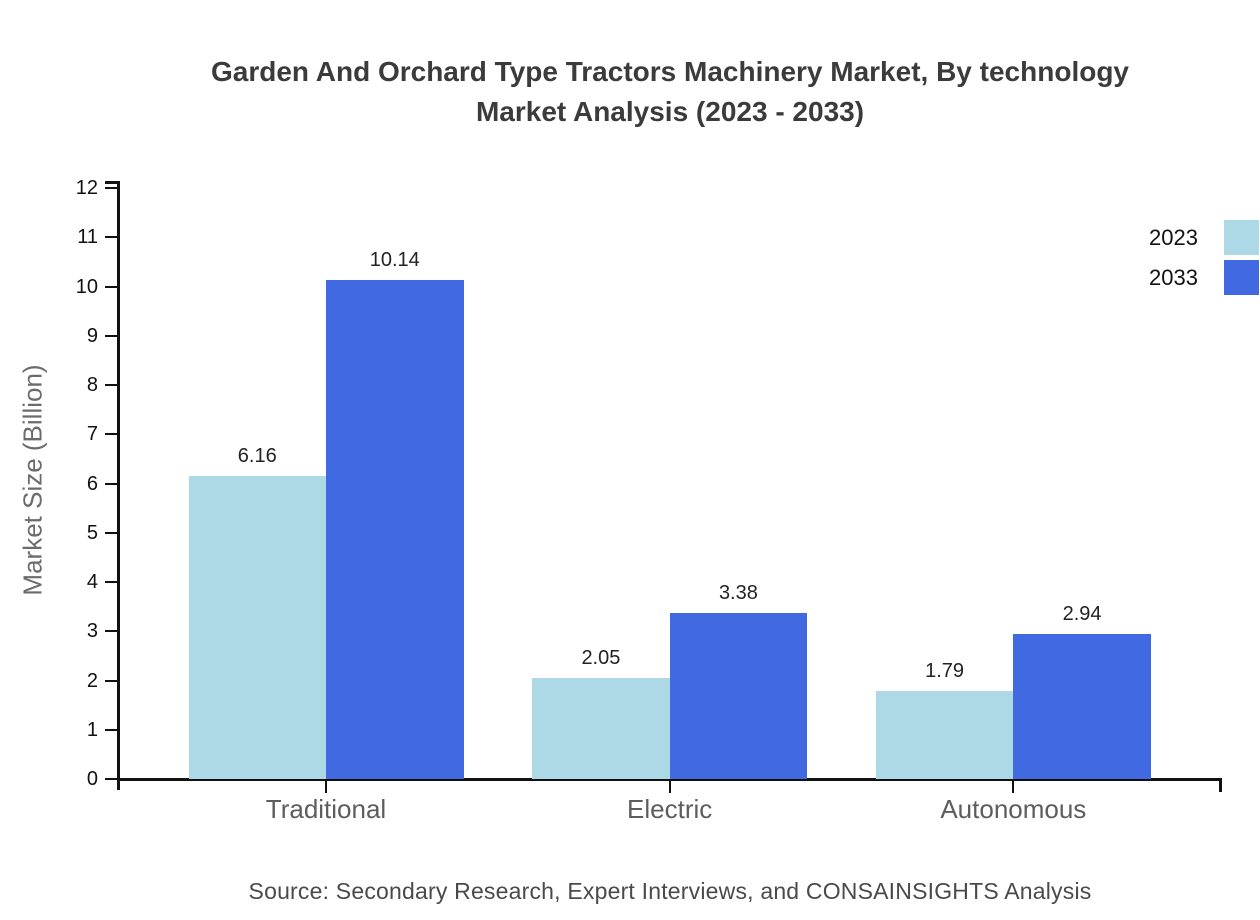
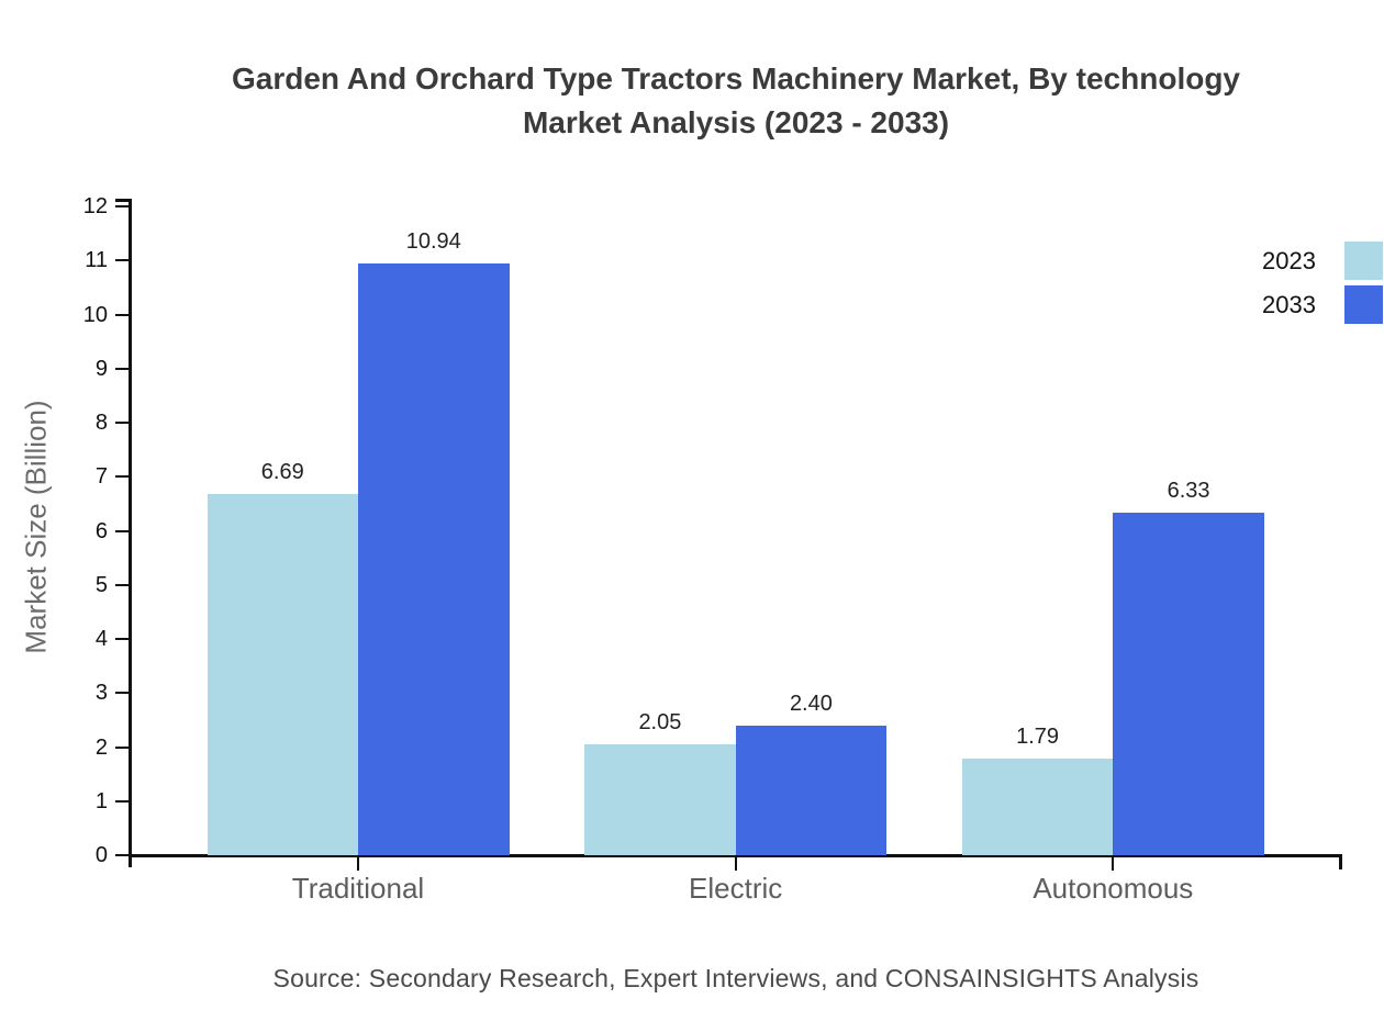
2023/Traditional: 6.16 -> 6.69
2033/Traditional: 10.14 -> 10.94
2033/Electric: 3.38 -> 2.40
2033/Autonomous: 2.94 -> 6.33
